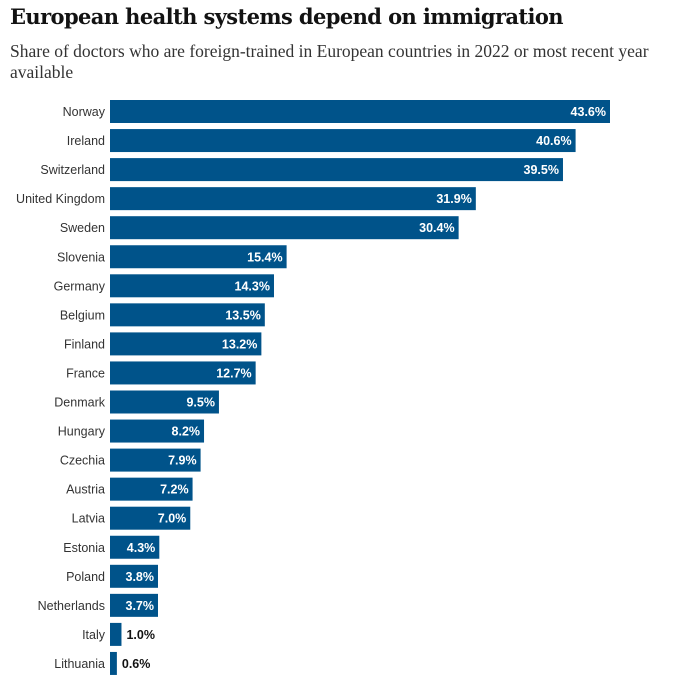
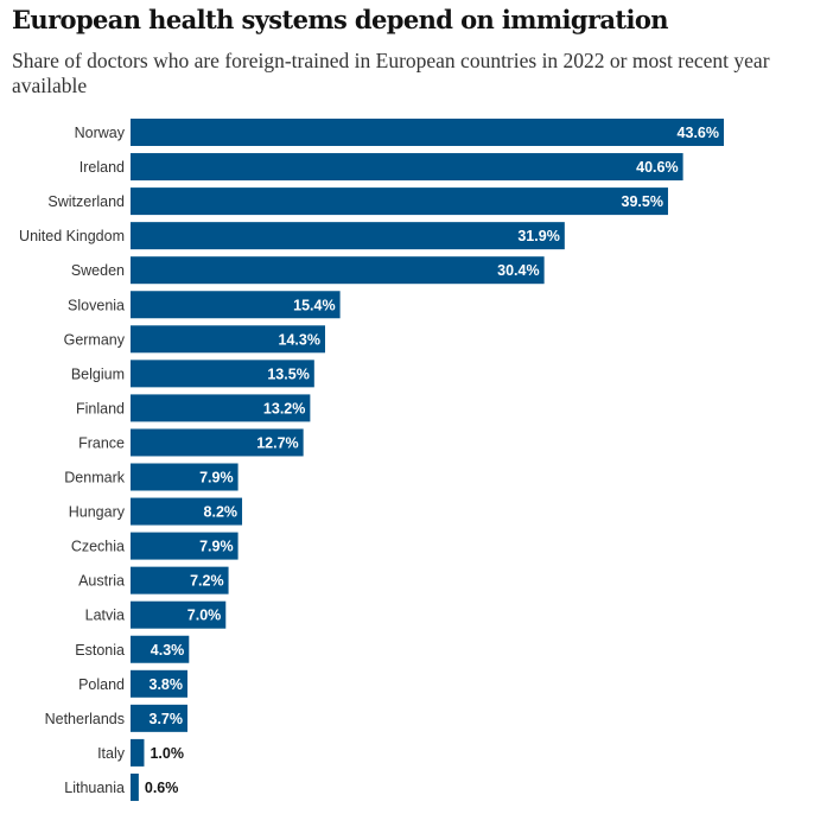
Denmark: 9.5% -> 7.9%
